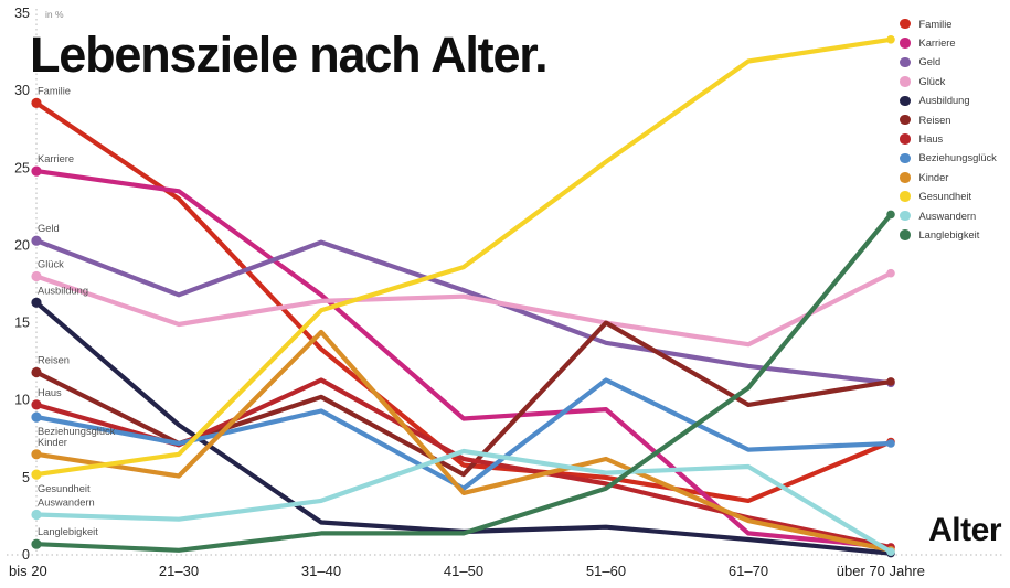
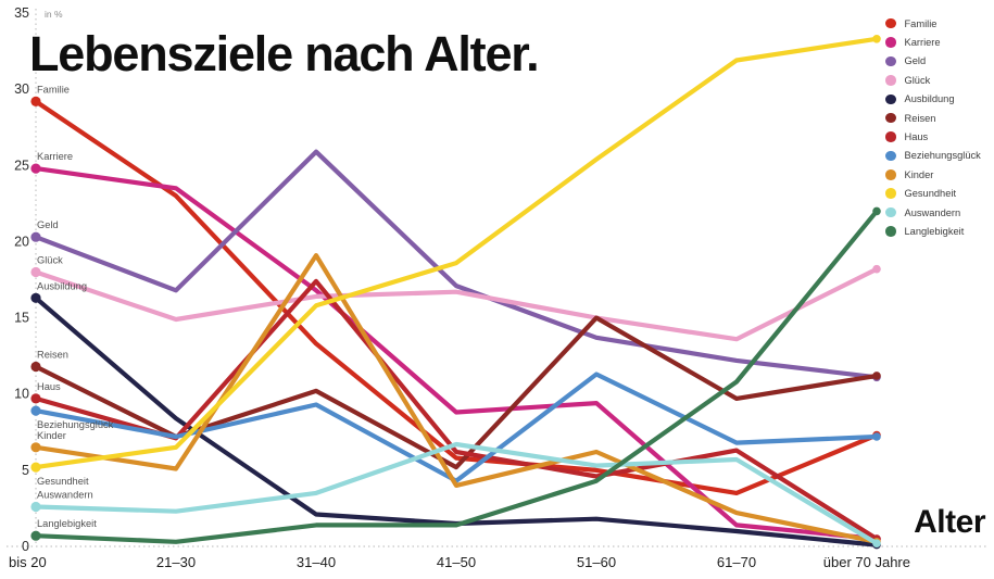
Geld/31–40: 20.2 -> 25.9
Haus/31–40: 11.3 -> 17.4
Kinder/31–40: 14.4 -> 19.1
Haus/61–70: 2.4 -> 6.3
